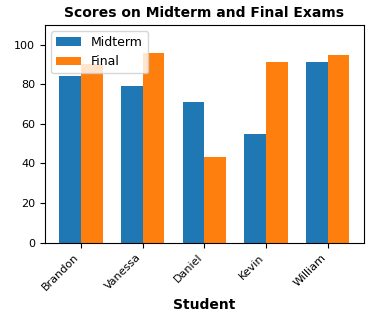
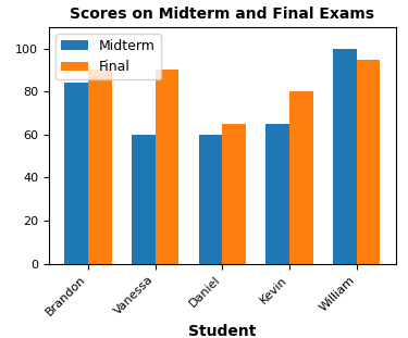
Midterm/Vanessa: 79 -> 60
Final/Vanessa: 96 -> 90
Midterm/Daniel: 71 -> 60
Final/Daniel: 43 -> 65
Midterm/Kevin: 55 -> 65
Final/Kevin: 91 -> 80
Midterm/William: 91 -> 100
